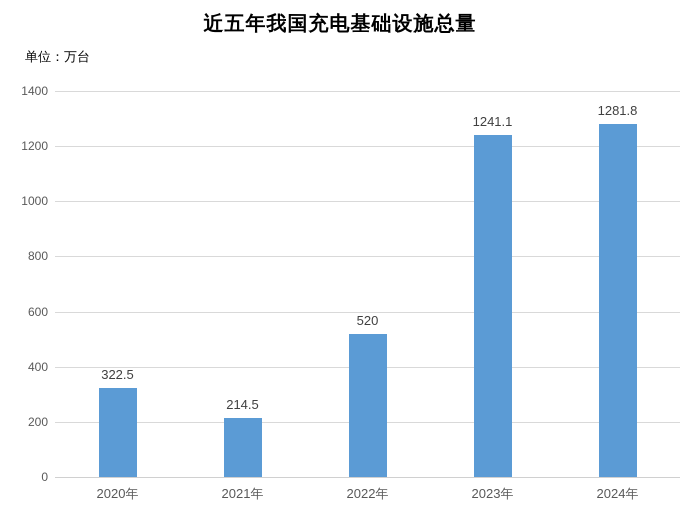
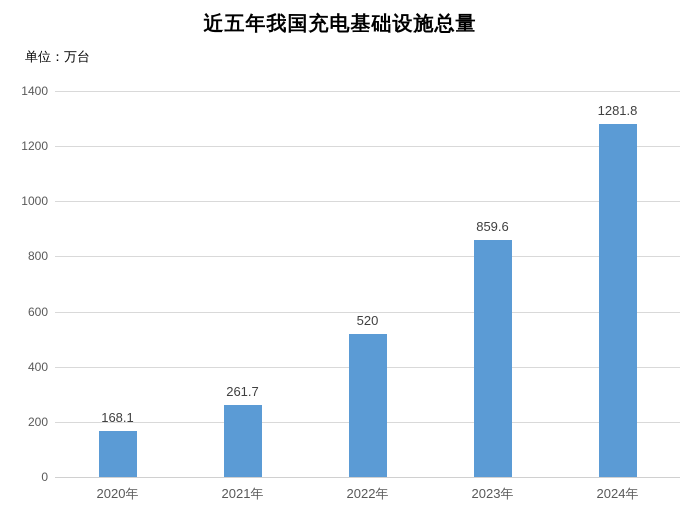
2020年: 322.5 -> 168.1
2021年: 214.5 -> 261.7
2023年: 1241.1 -> 859.6
